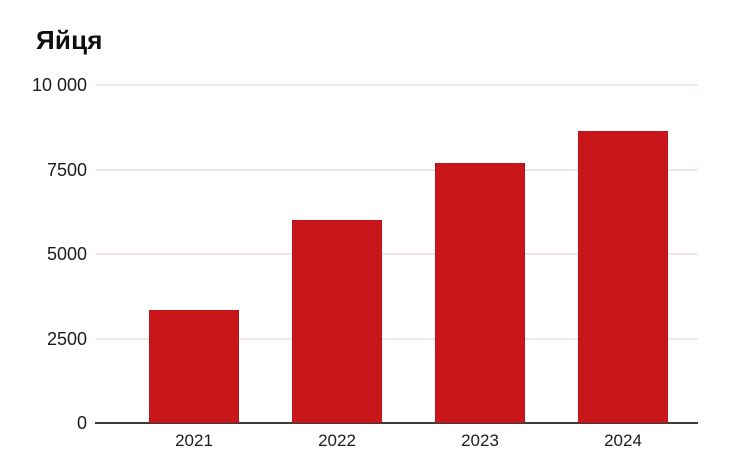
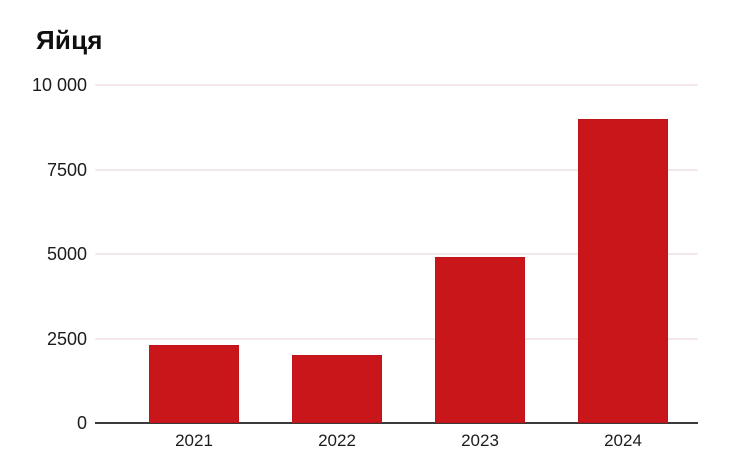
2021: 3400 -> 2300
2022: 6000 -> 2000
2023: 7700 -> 4900
2024: 8600 -> 9000
